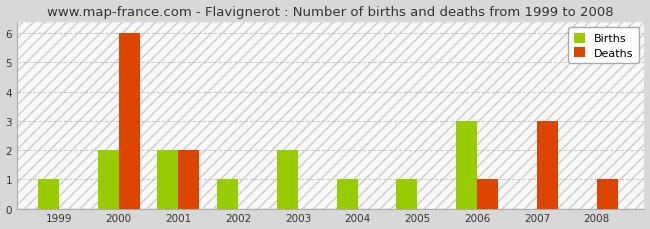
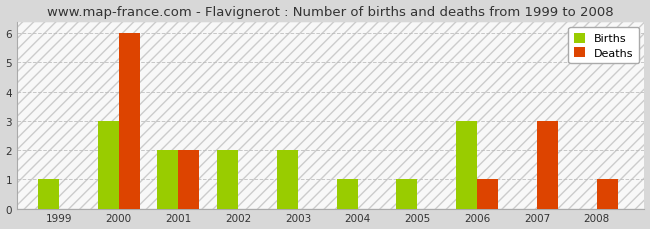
Births/2000: 2 -> 3
Births/2002: 1 -> 2
